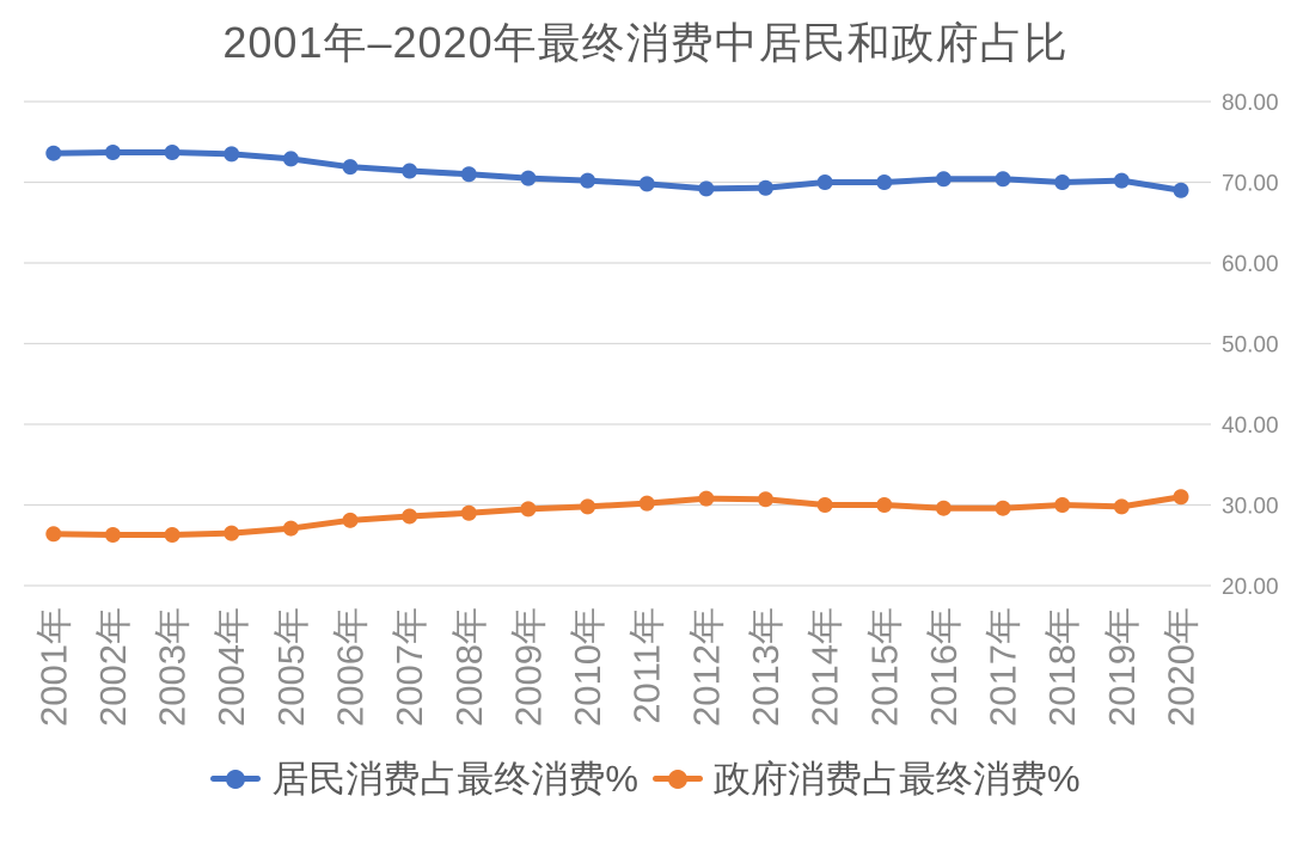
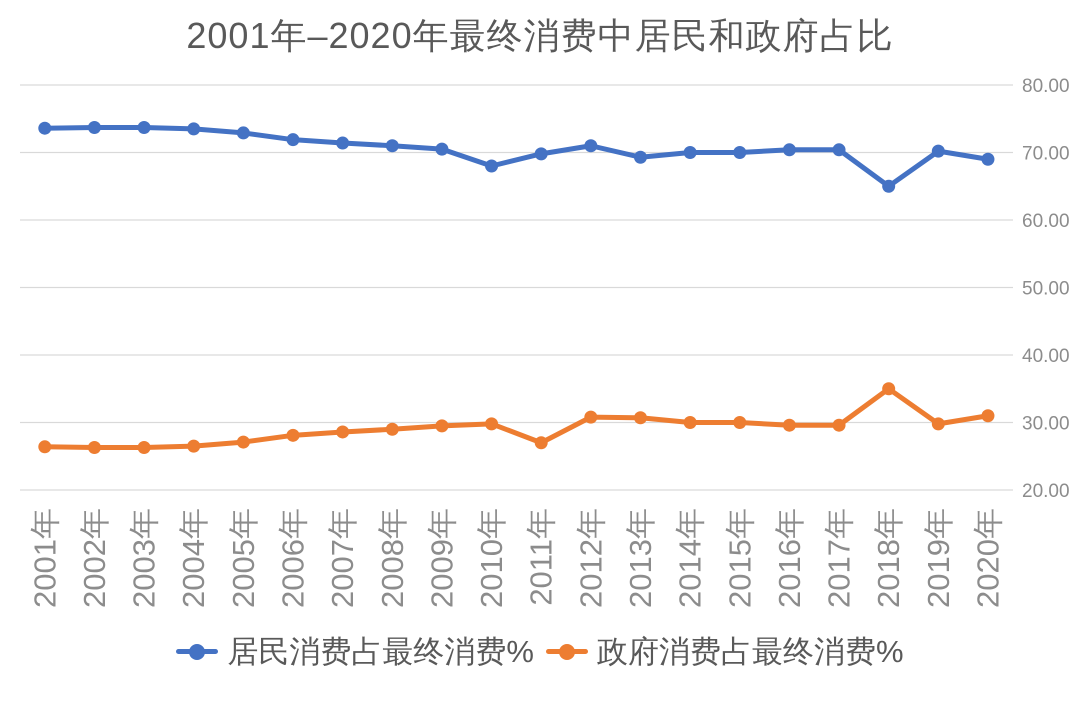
居民消费占最终消费%/2010年: 70 -> 68
政府消费占最终消费%/2011年: 30 -> 27
居民消费占最终消费%/2012年: 69 -> 71
居民消费占最终消费%/2018年: 70 -> 65
政府消费占最终消费%/2018年: 30 -> 35
